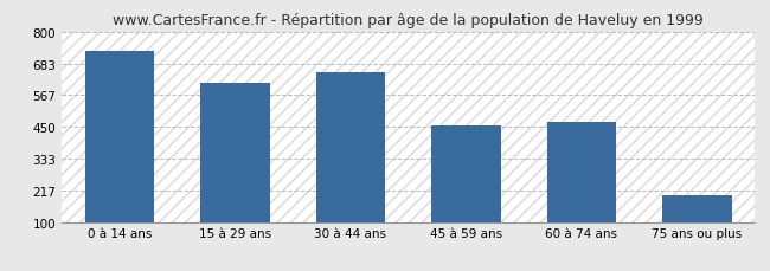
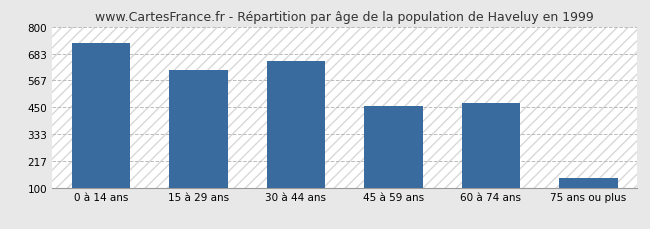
75 ans ou plus: 200 -> 140
